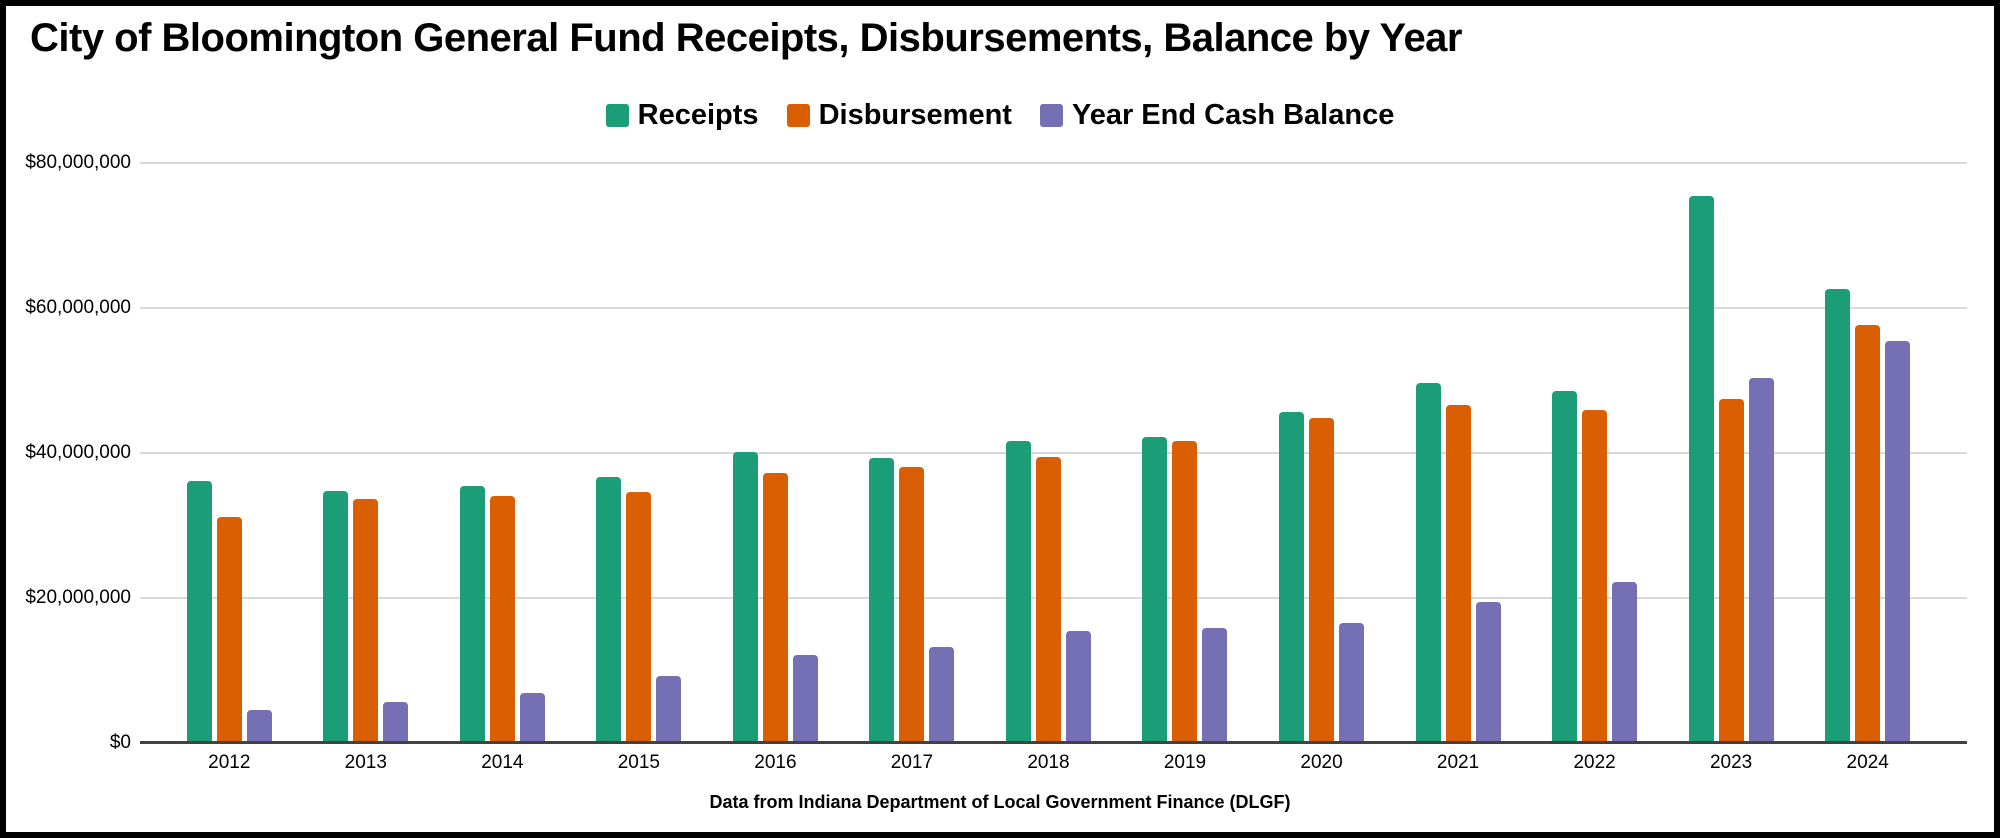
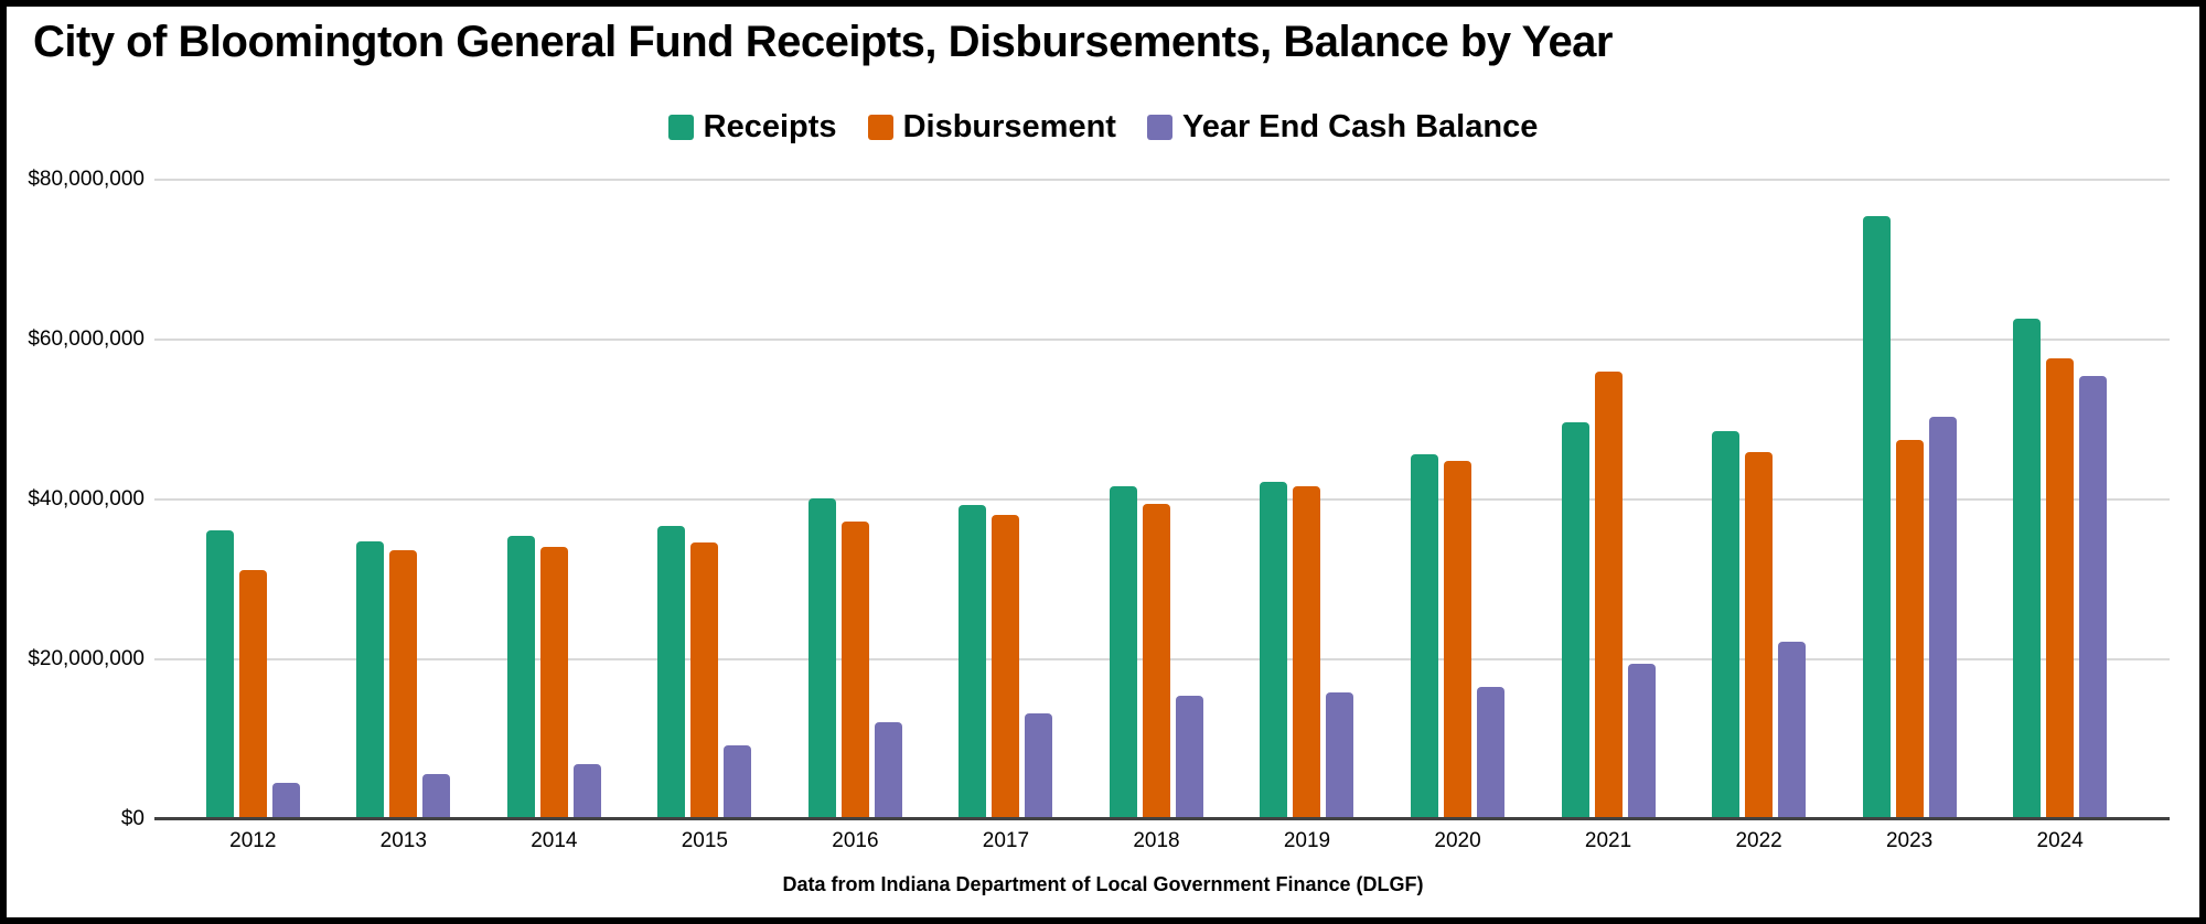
Disbursement/2021: $47000000 -> $56000000
